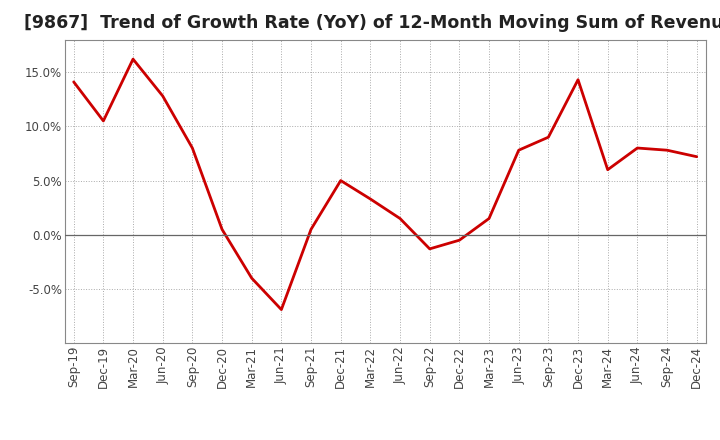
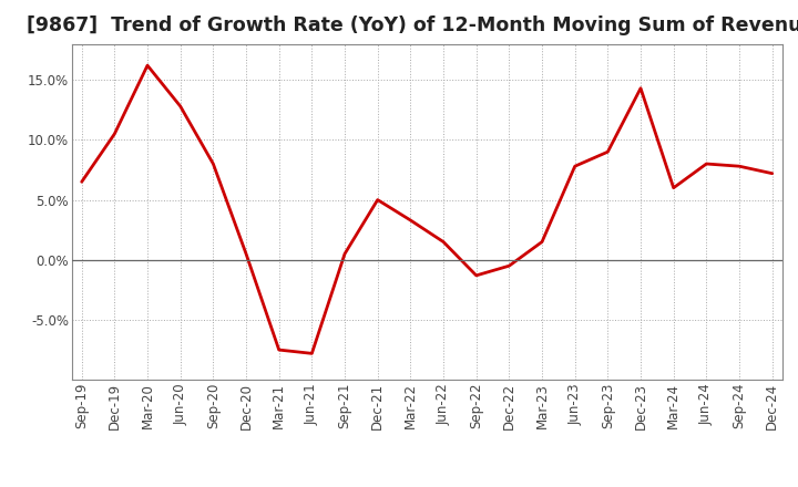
Sep-19: 14.1% -> 6.5%
Mar-21: -4.0% -> -7.5%
Jun-21: -6.9% -> -7.8%
